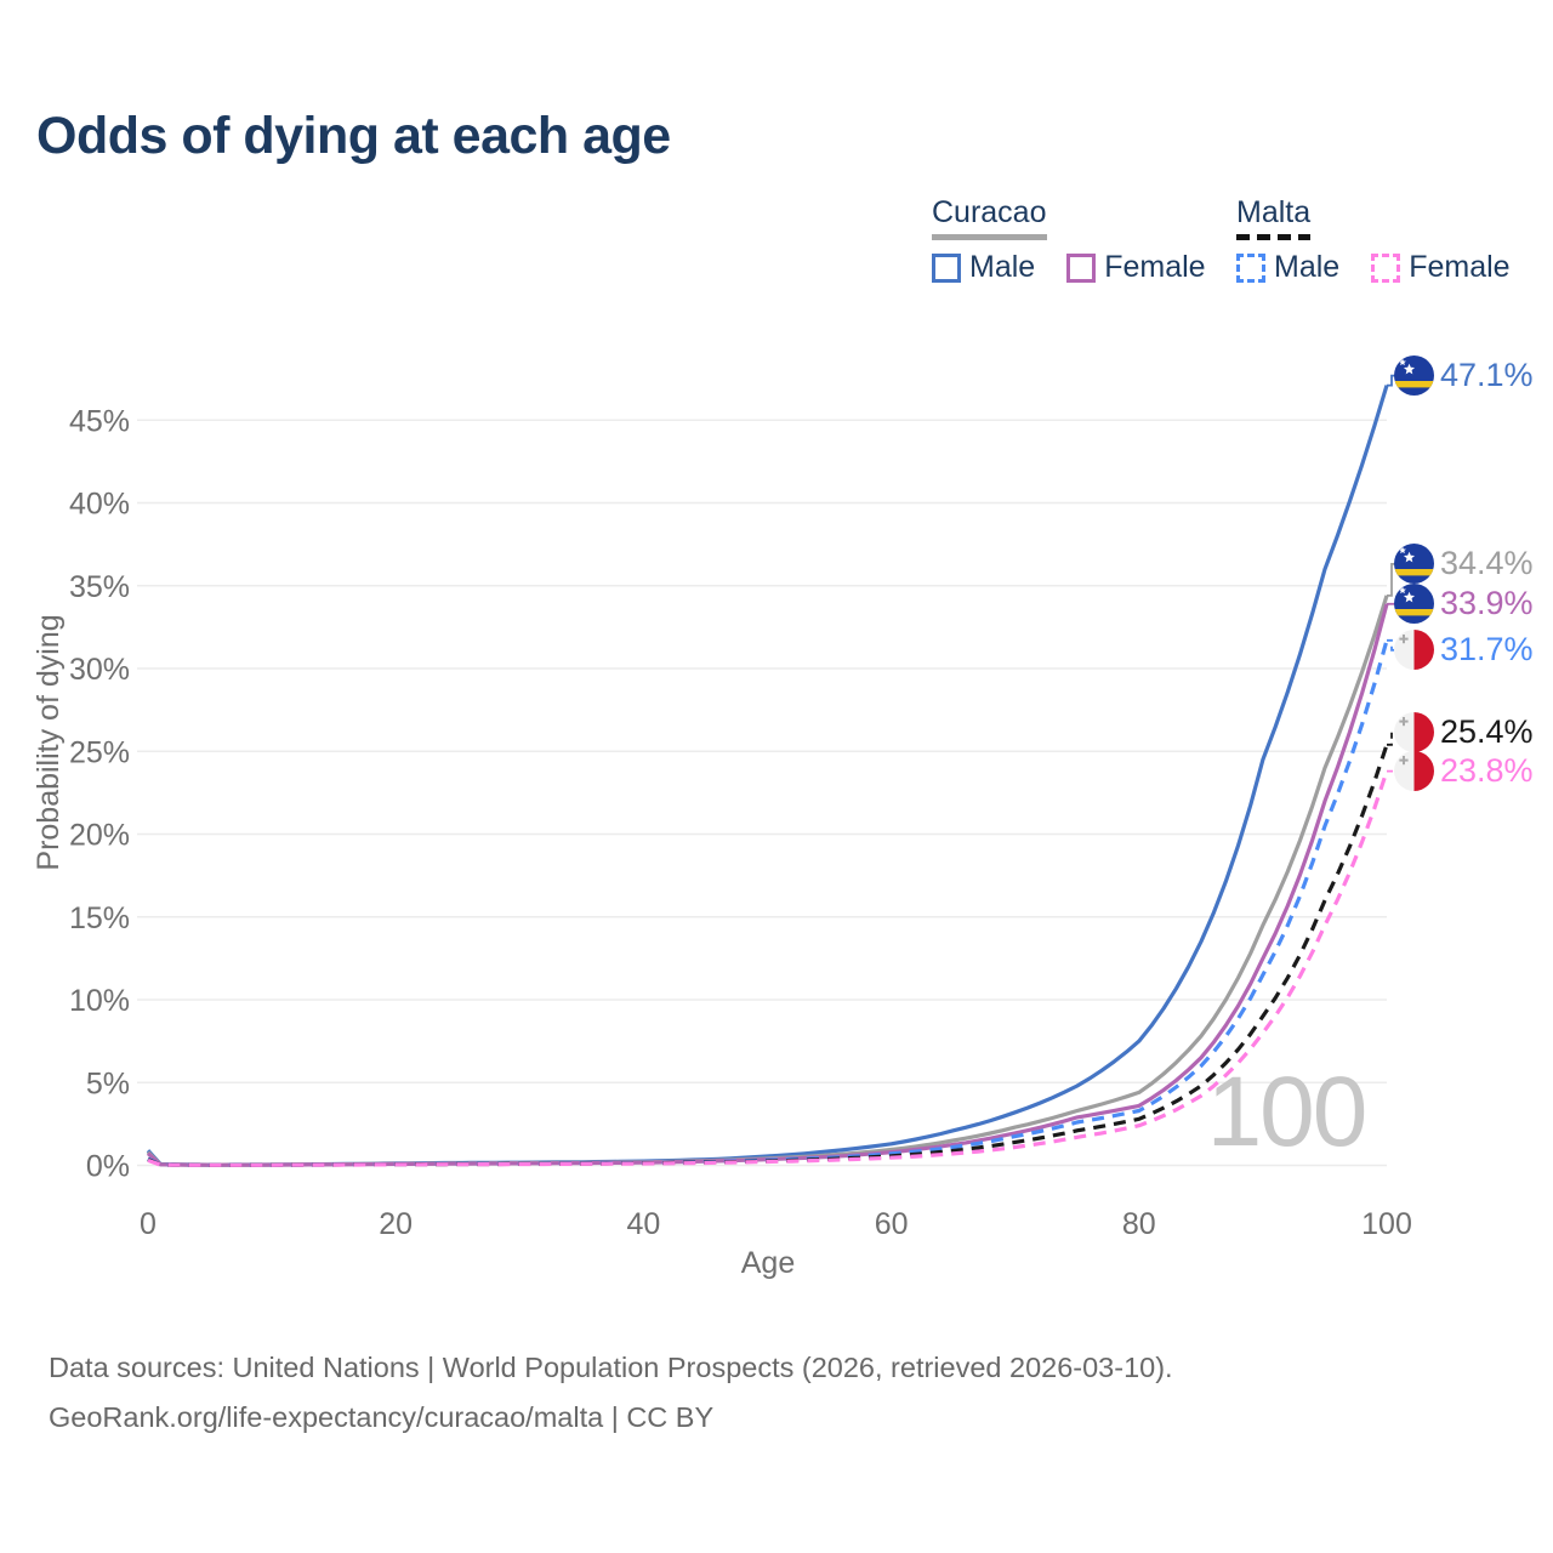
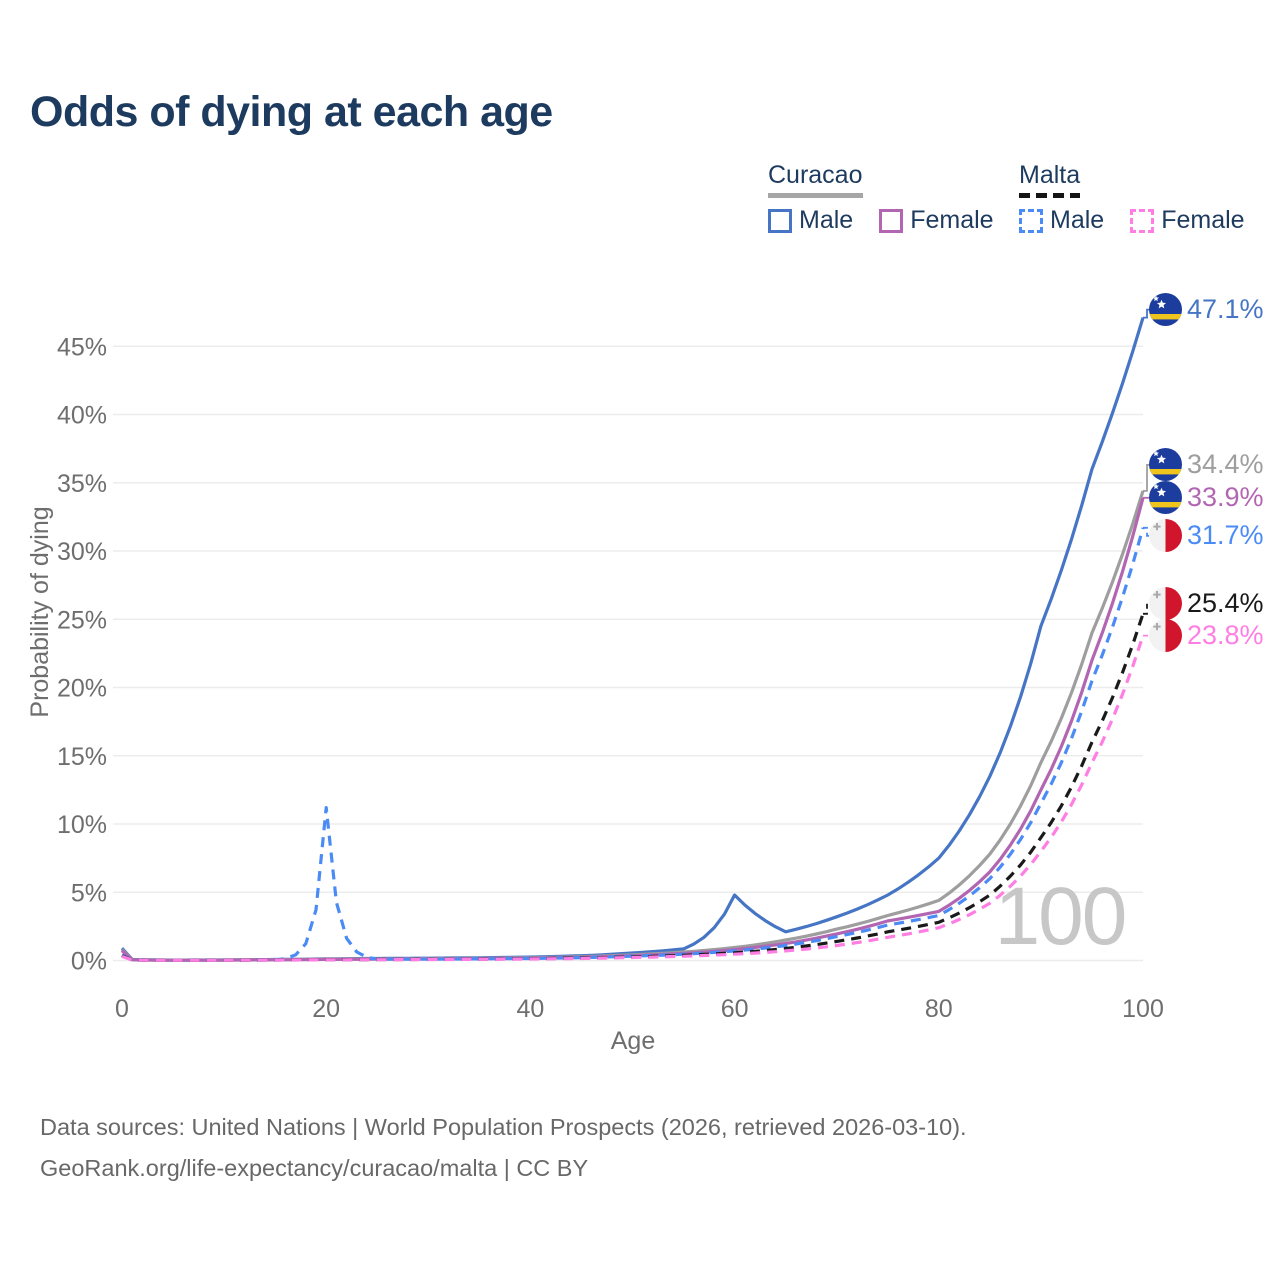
Malta Male/20: 0.1% -> 11.2%
Curacao Male/60: 1.3% -> 4.8%
